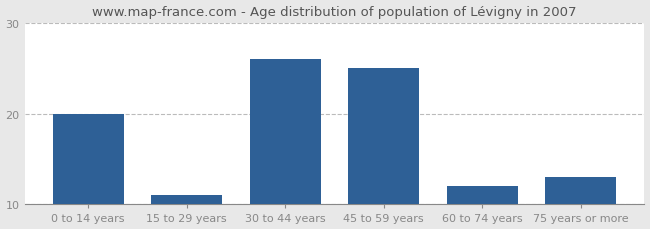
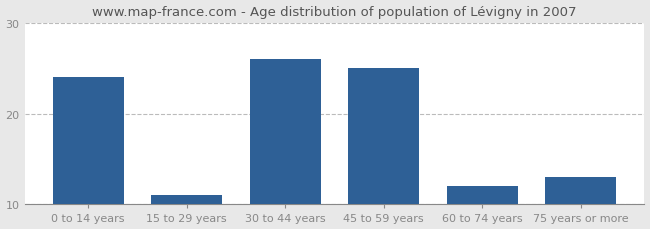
0 to 14 years: 20 -> 24
